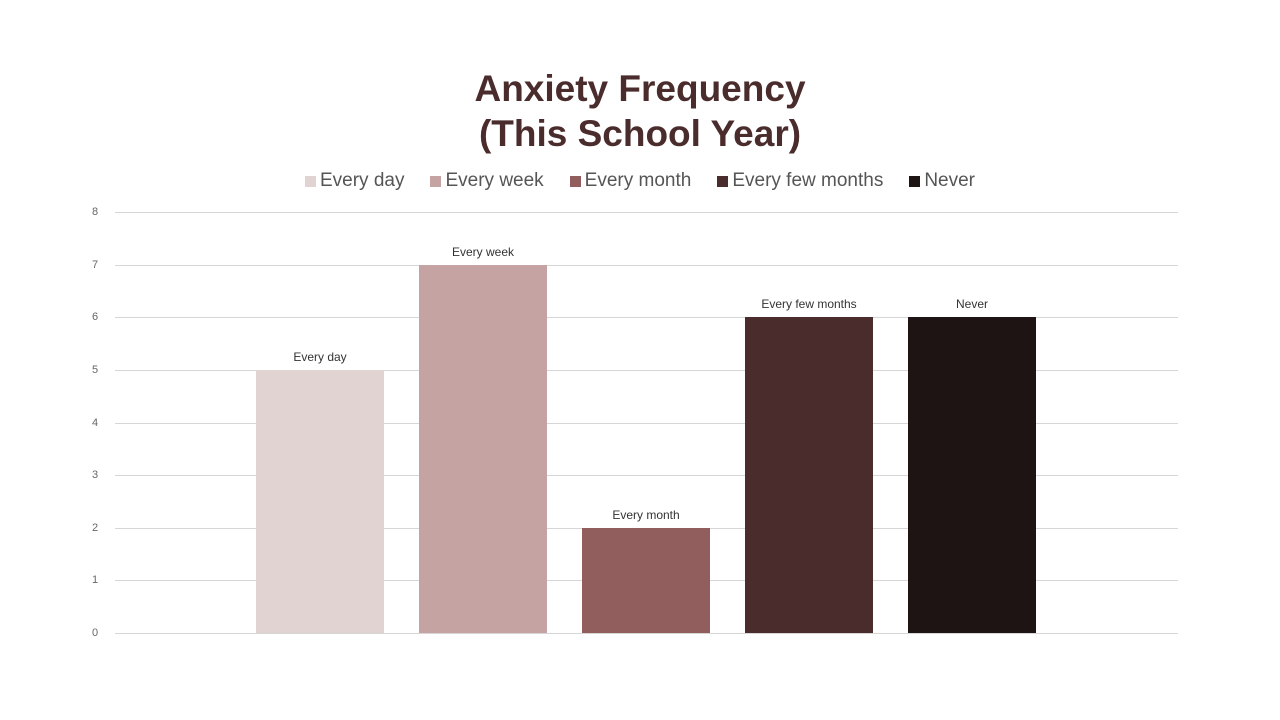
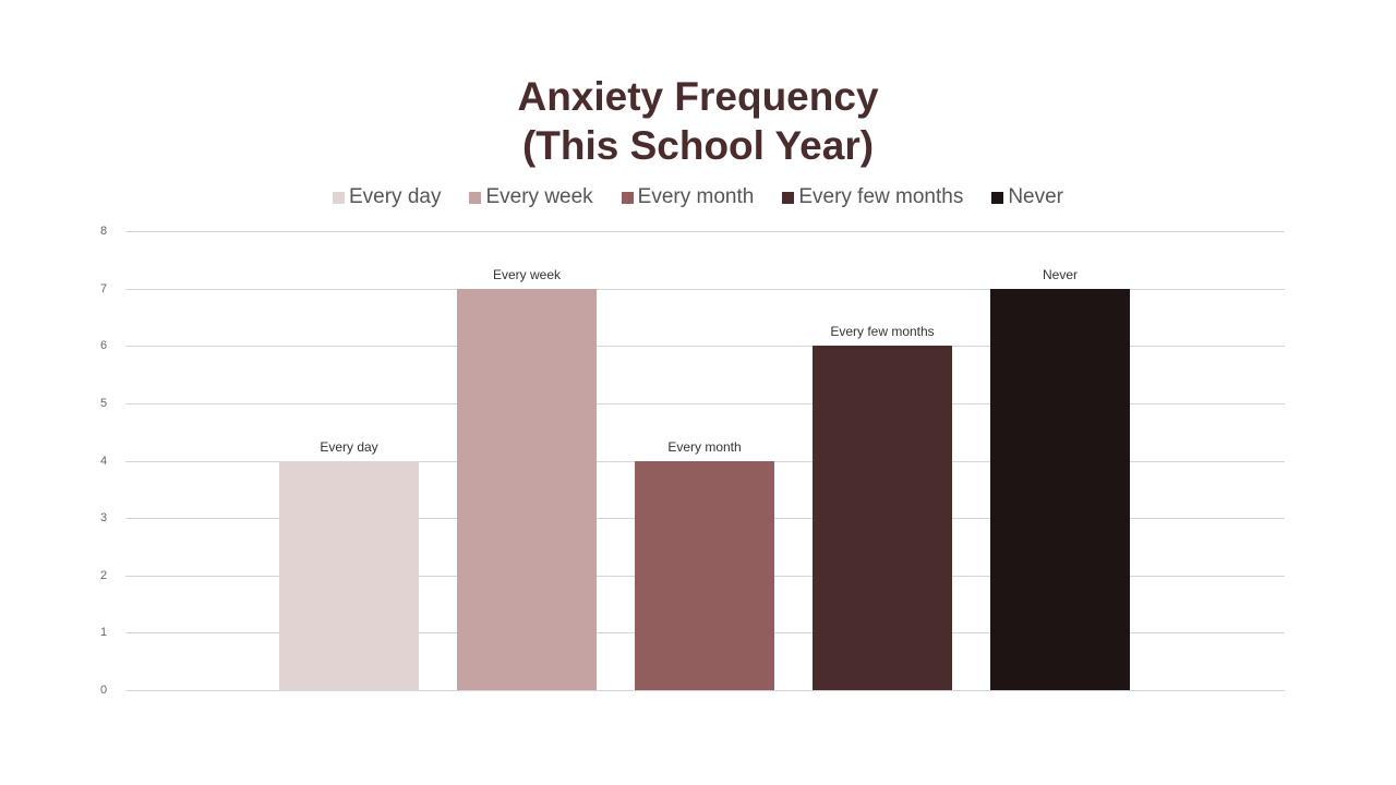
Every day: 5 -> 4
Every month: 2 -> 4
Never: 6 -> 7
